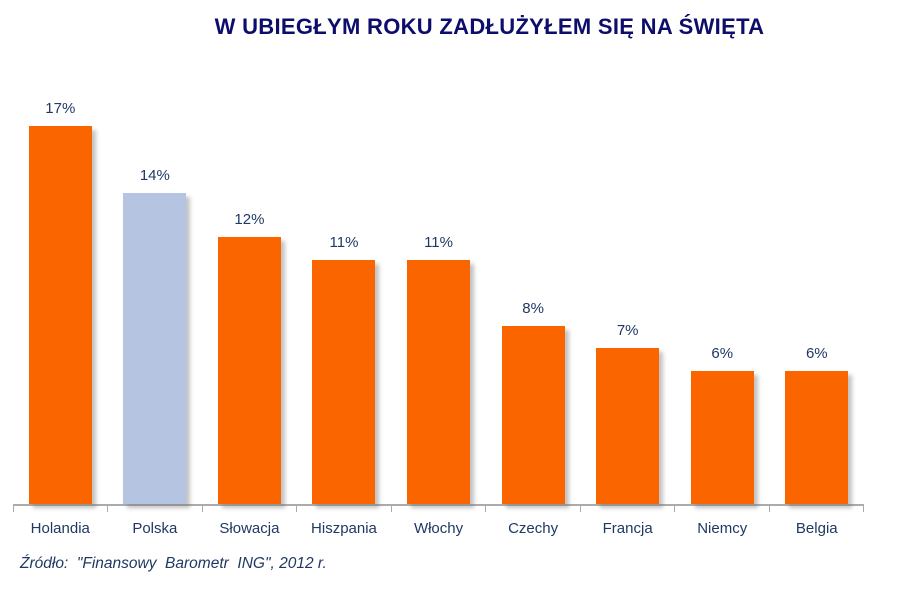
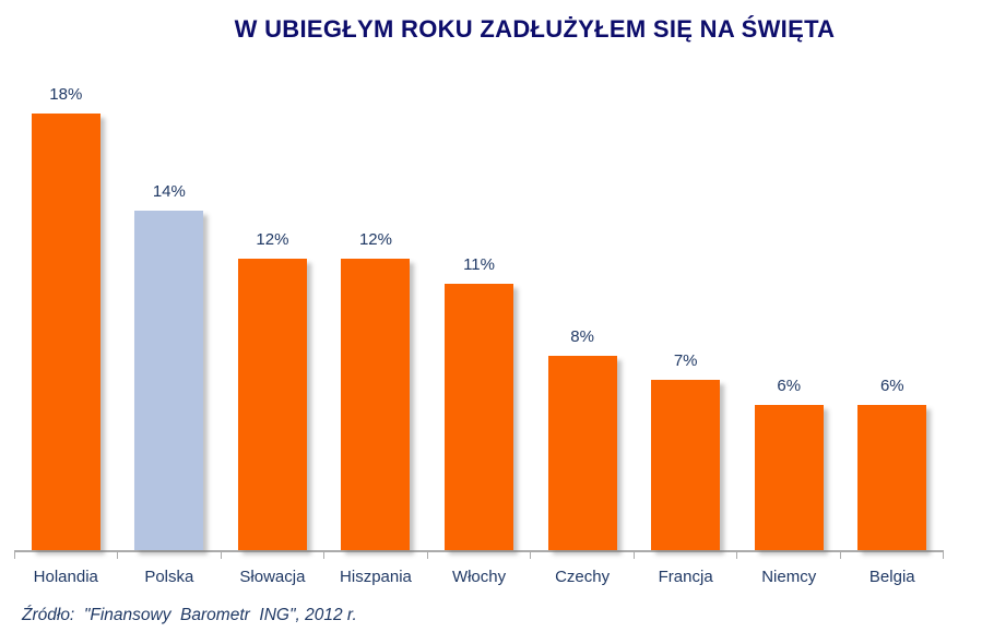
Holandia: 17% -> 18%
Hiszpania: 11% -> 12%
